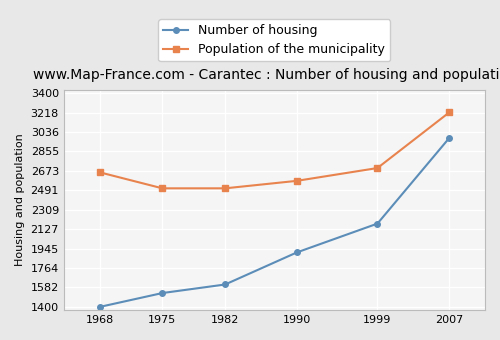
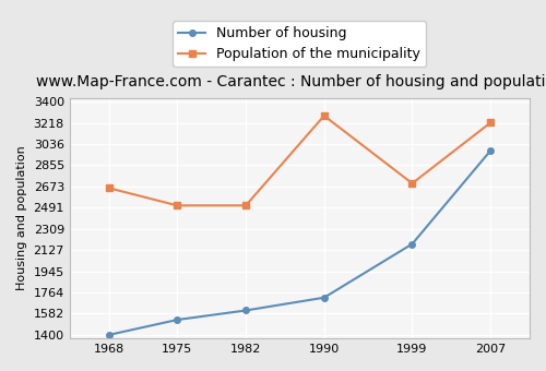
Number of housing/1990: 1910 -> 1720
Population of the municipality/1990: 2580 -> 3280
